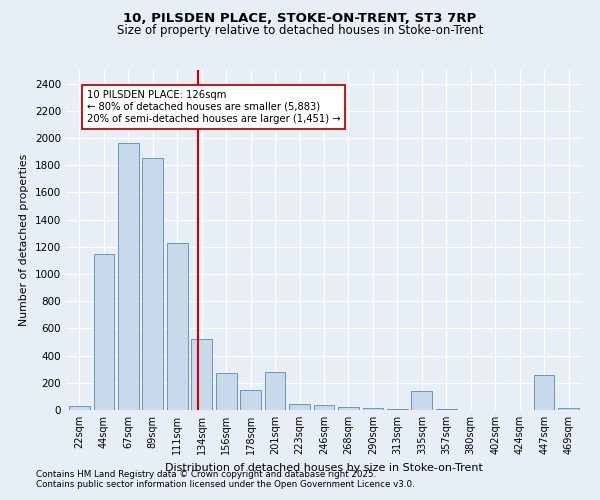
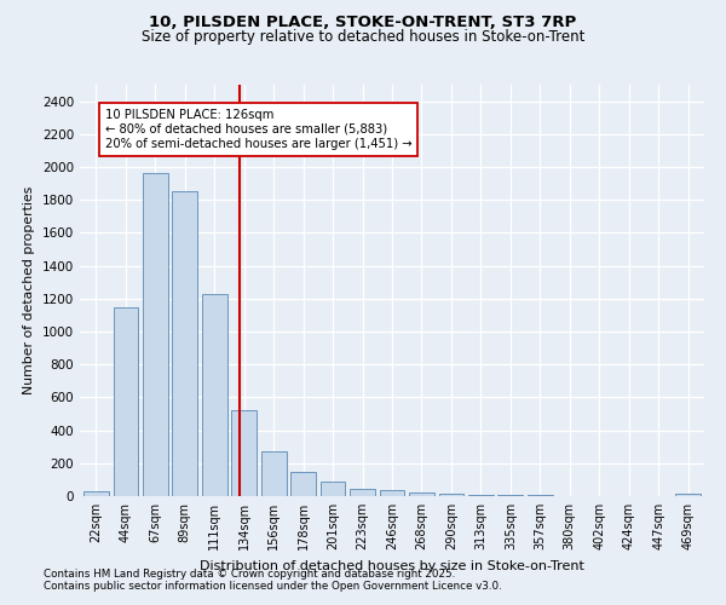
201sqm: 280 -> 90
335sqm: 140 -> 0
447sqm: 260 -> 0
